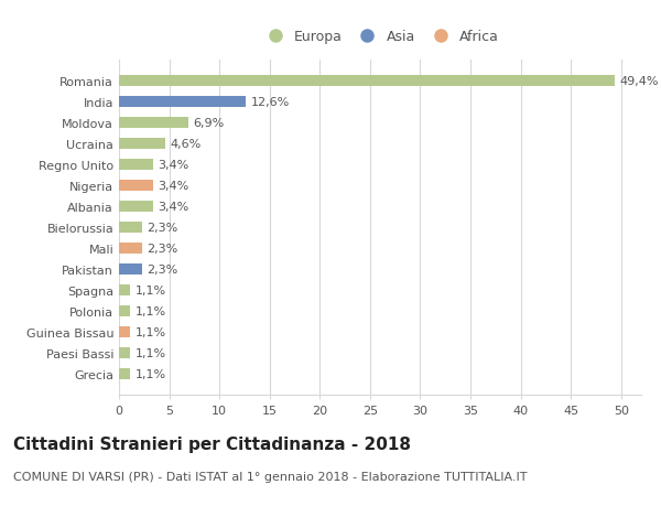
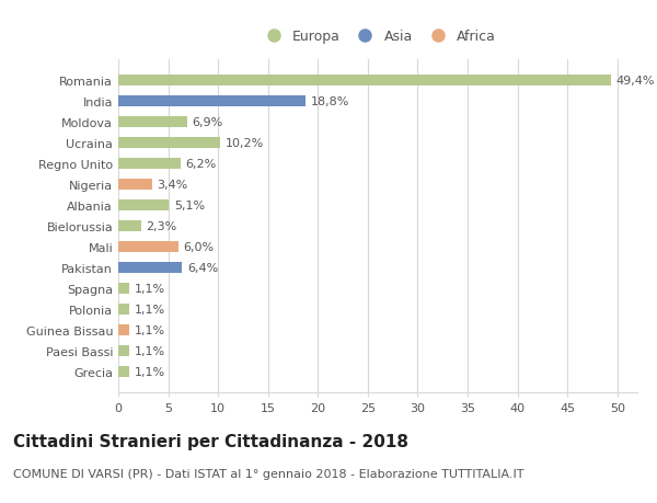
India: 12,6% -> 18,8%
Ucraina: 4,6% -> 10,2%
Regno Unito: 3,4% -> 6,2%
Albania: 3,4% -> 5,1%
Mali: 2,3% -> 6,0%
Pakistan: 2,3% -> 6,4%
